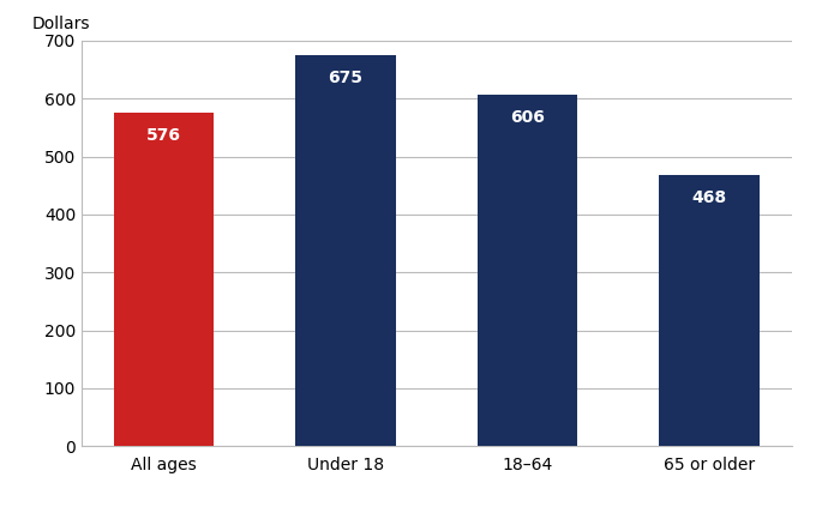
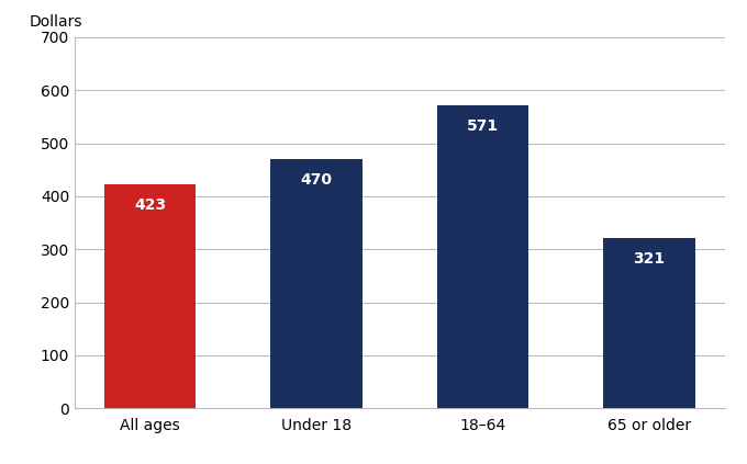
All ages: 576 -> 423
Under 18: 675 -> 470
18–64: 606 -> 571
65 or older: 468 -> 321
